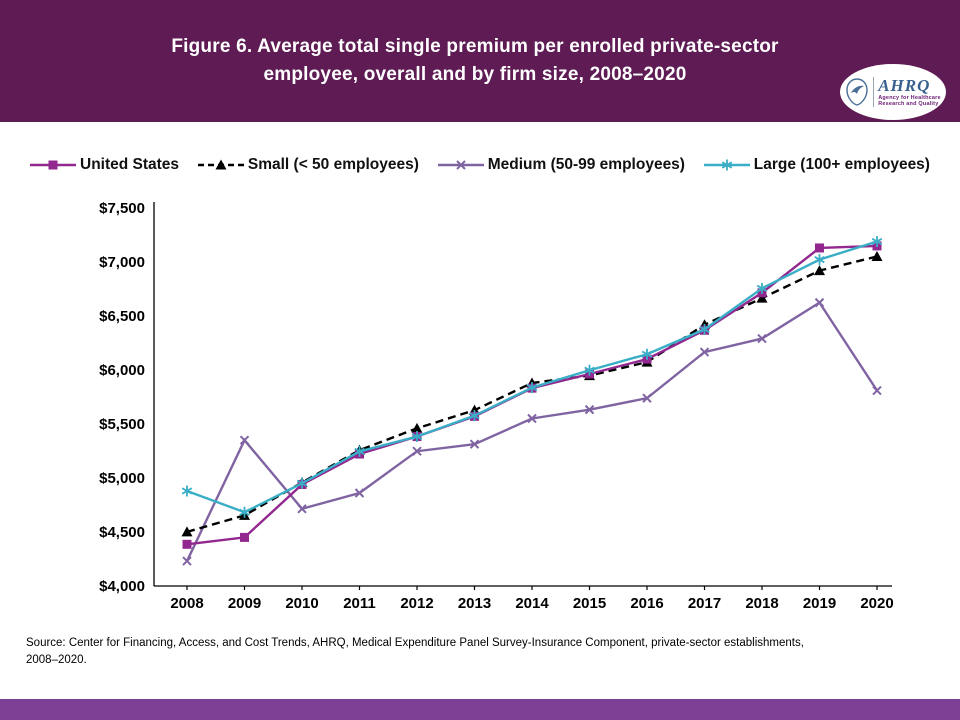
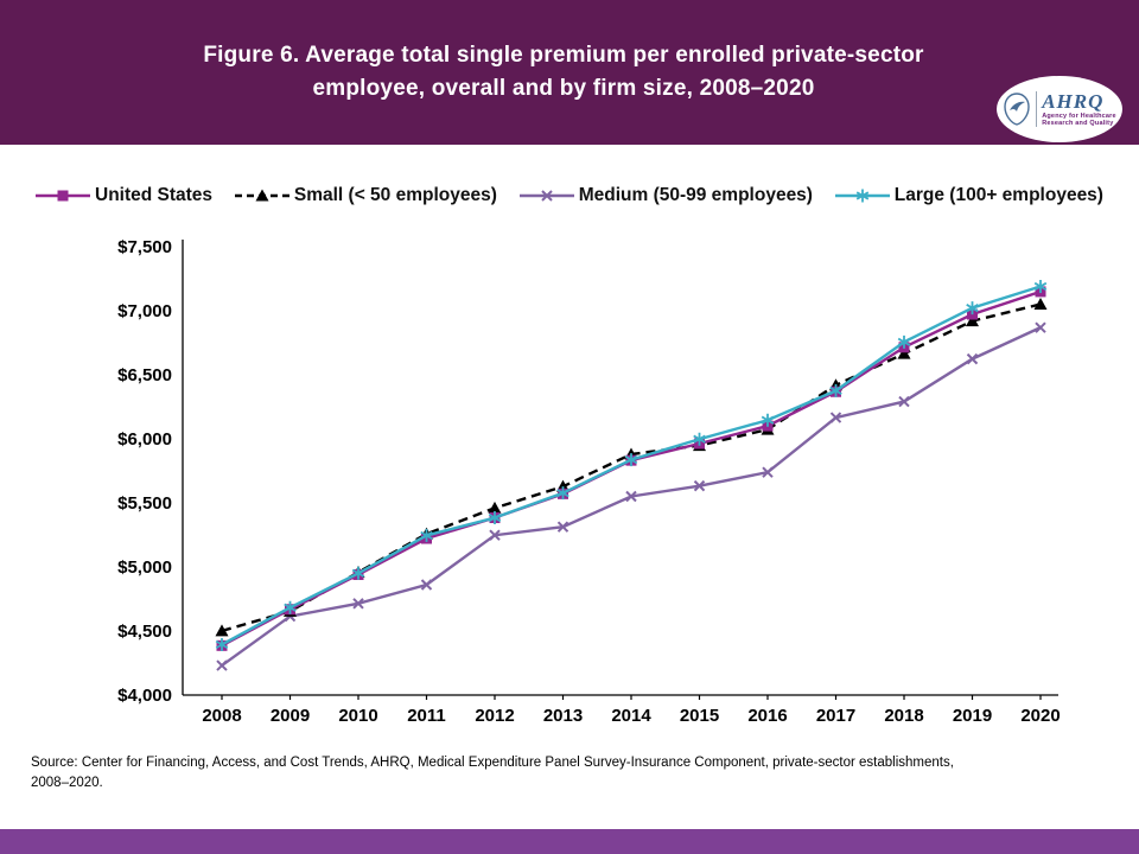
Large (100+ employees)/2008: $4880 -> $4390
United States/2009: $4450 -> $4670
Medium (50-99 employees)/2009: $5350 -> $4620
United States/2019: $7130 -> $6970
Medium (50-99 employees)/2020: $5810 -> $6870
